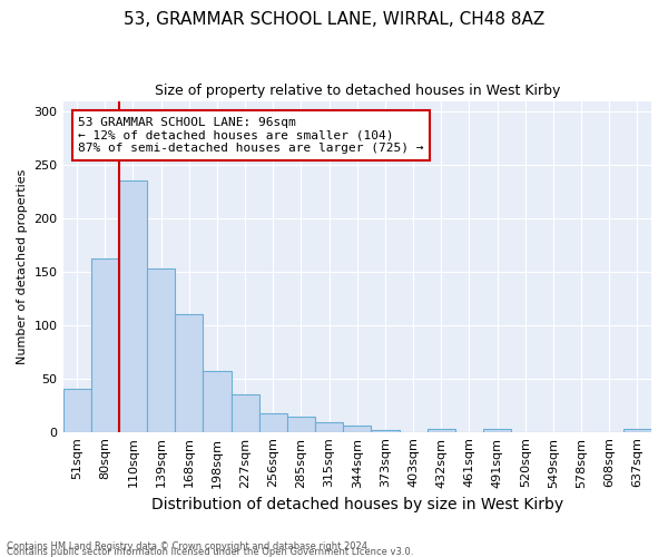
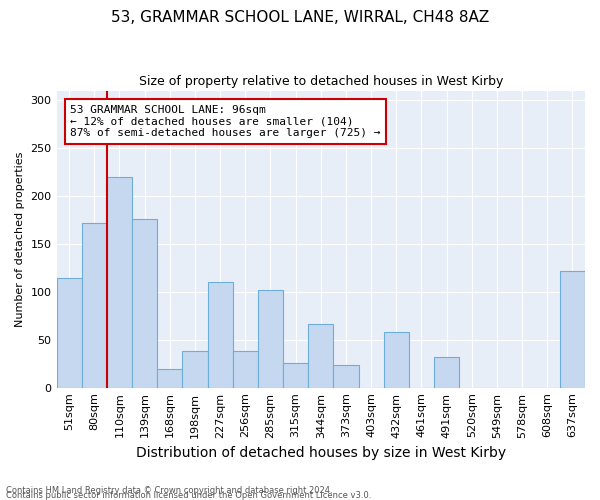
51sqm: 40 -> 114
80sqm: 162 -> 172
110sqm: 235 -> 220
139sqm: 153 -> 176
168sqm: 110 -> 20
198sqm: 57 -> 38
227sqm: 35 -> 110
256sqm: 17 -> 38
285sqm: 14 -> 102
315sqm: 9 -> 26
344sqm: 6 -> 66
373sqm: 2 -> 24
432sqm: 3 -> 58
491sqm: 3 -> 32
637sqm: 3 -> 122
